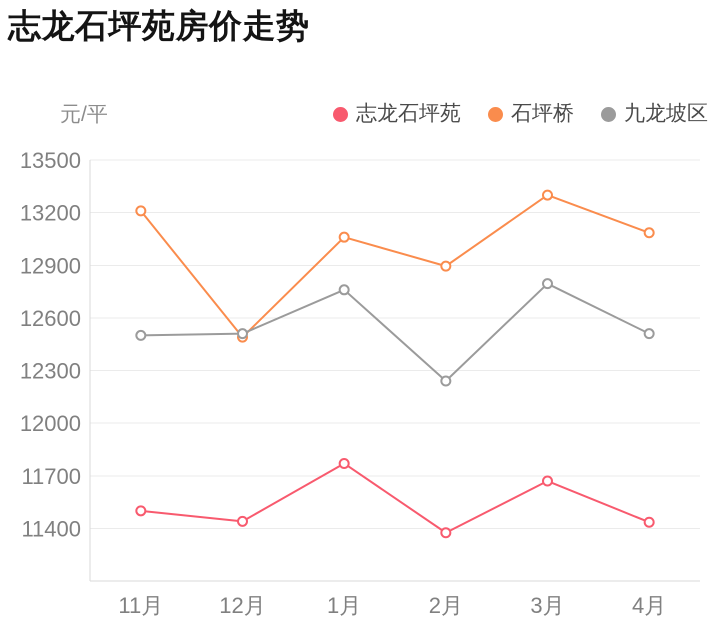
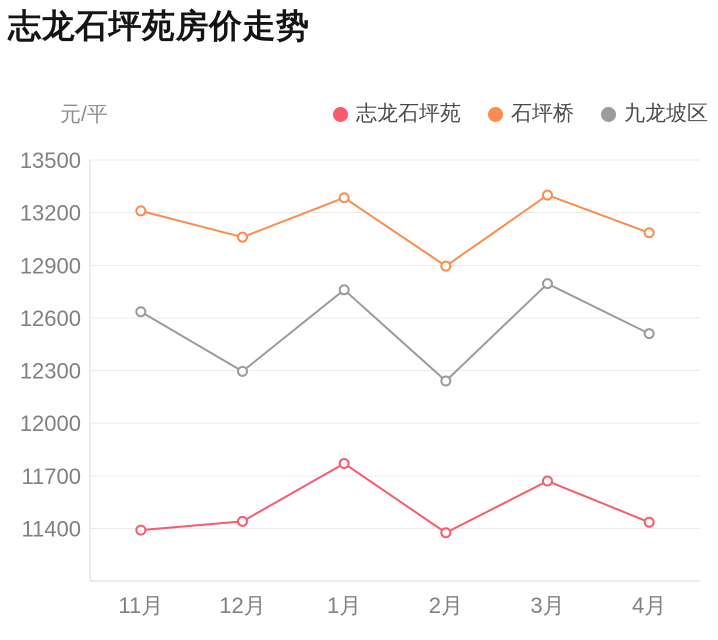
志龙石坪苑/11月: 11500 -> 11390
九龙坡区/11月: 12500 -> 12640
石坪桥/12月: 12490 -> 13060
九龙坡区/12月: 12510 -> 12300
石坪桥/1月: 13060 -> 13280
